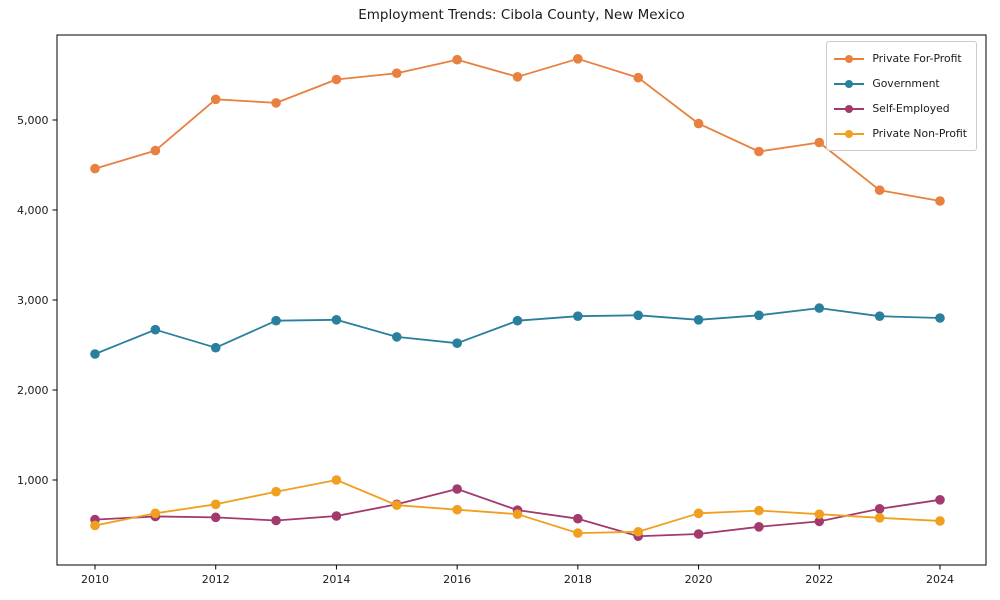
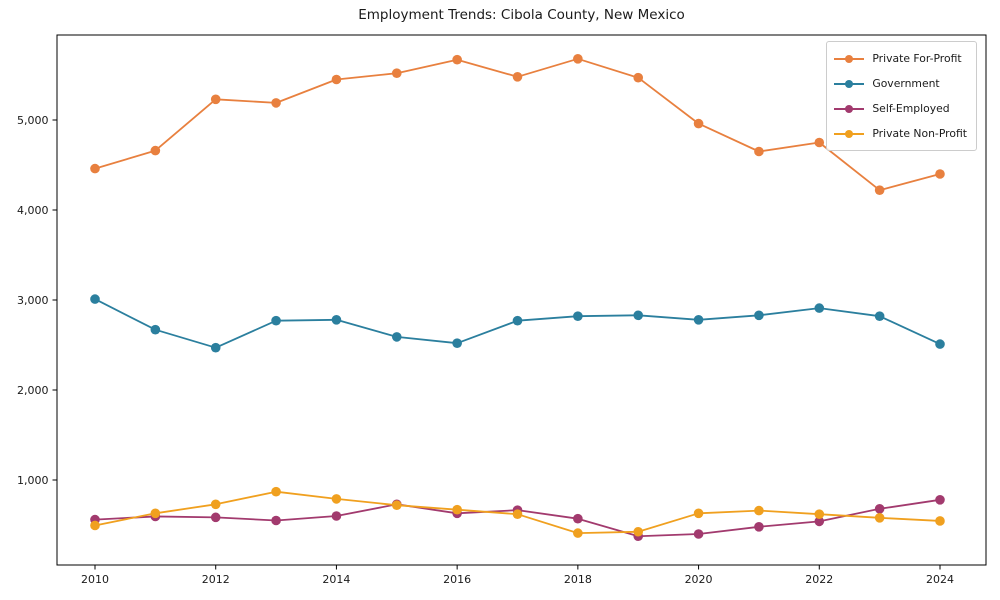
Government/2010: 2400 -> 3000
Private Non-Profit/2014: 1000 -> 800
Self-Employed/2016: 900 -> 600
Private For-Profit/2024: 4100 -> 4400
Government/2024: 2800 -> 2500
